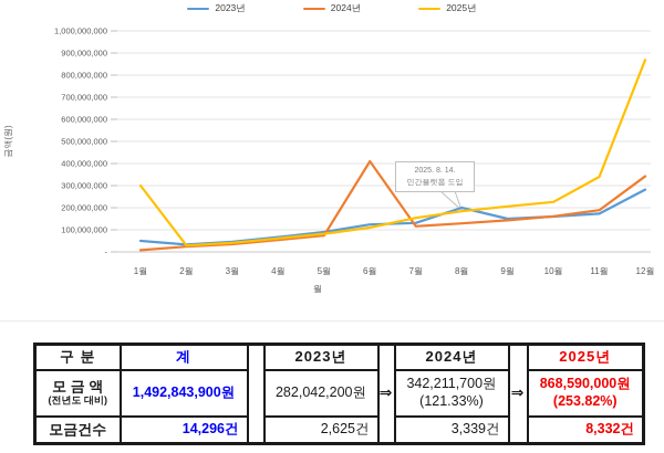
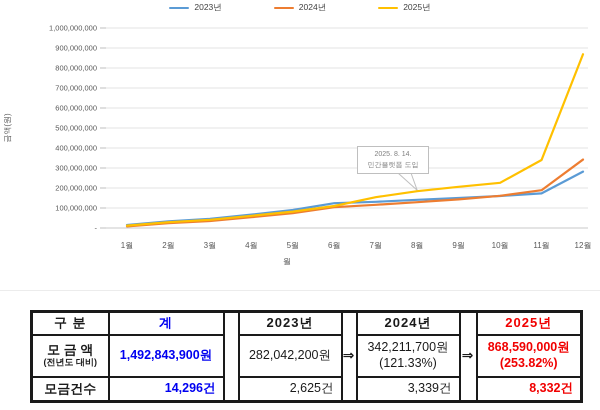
2023년/1월: 50000000 -> 20000000
2025년/1월: 300000000 -> 10000000
2024년/6월: 410000000 -> 100000000
2023년/8월: 200000000 -> 140000000
